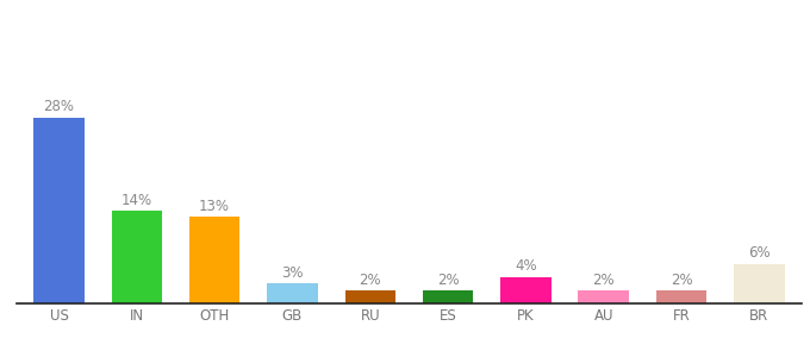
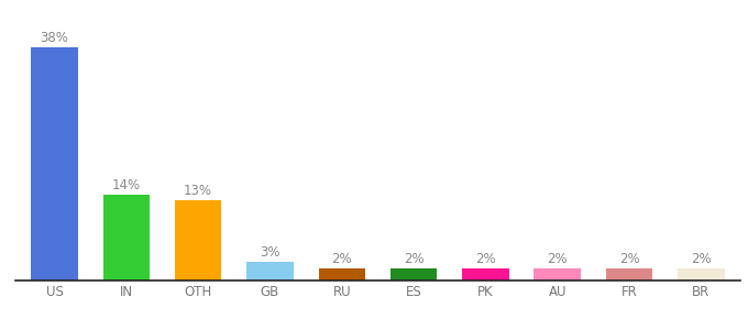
US: 28% -> 38%
PK: 4% -> 2%
BR: 6% -> 2%
